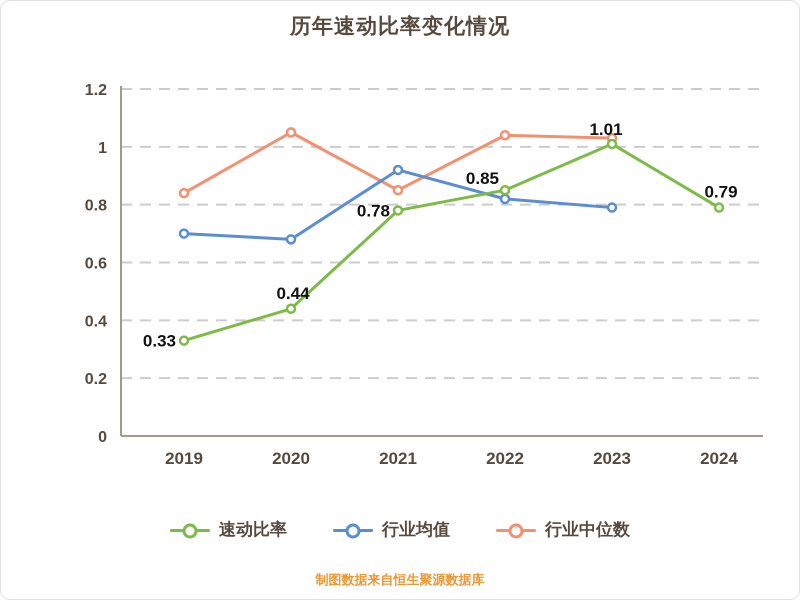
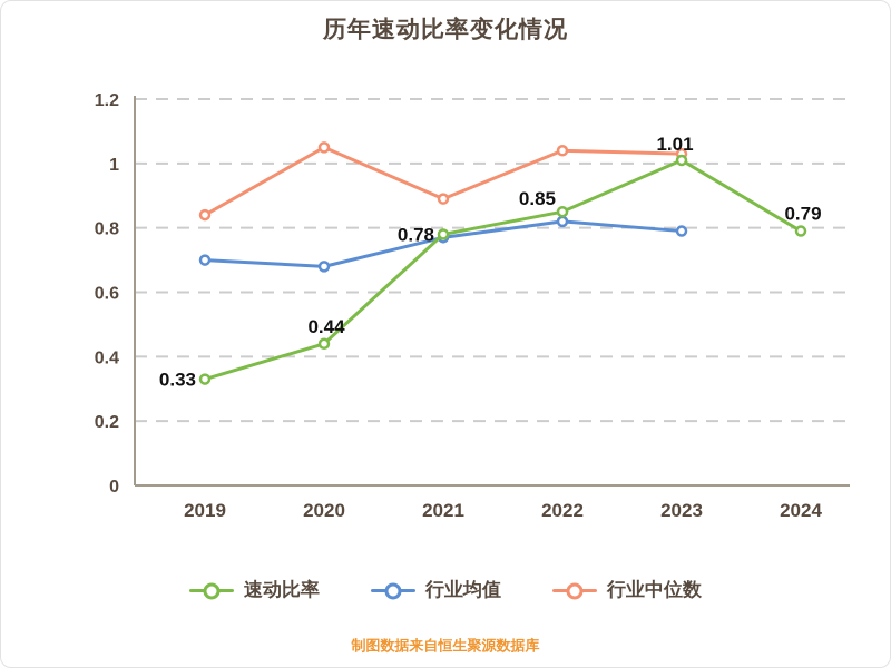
行业均值/2021: 0.92 -> 0.77
行业中位数/2021: 0.85 -> 0.89
